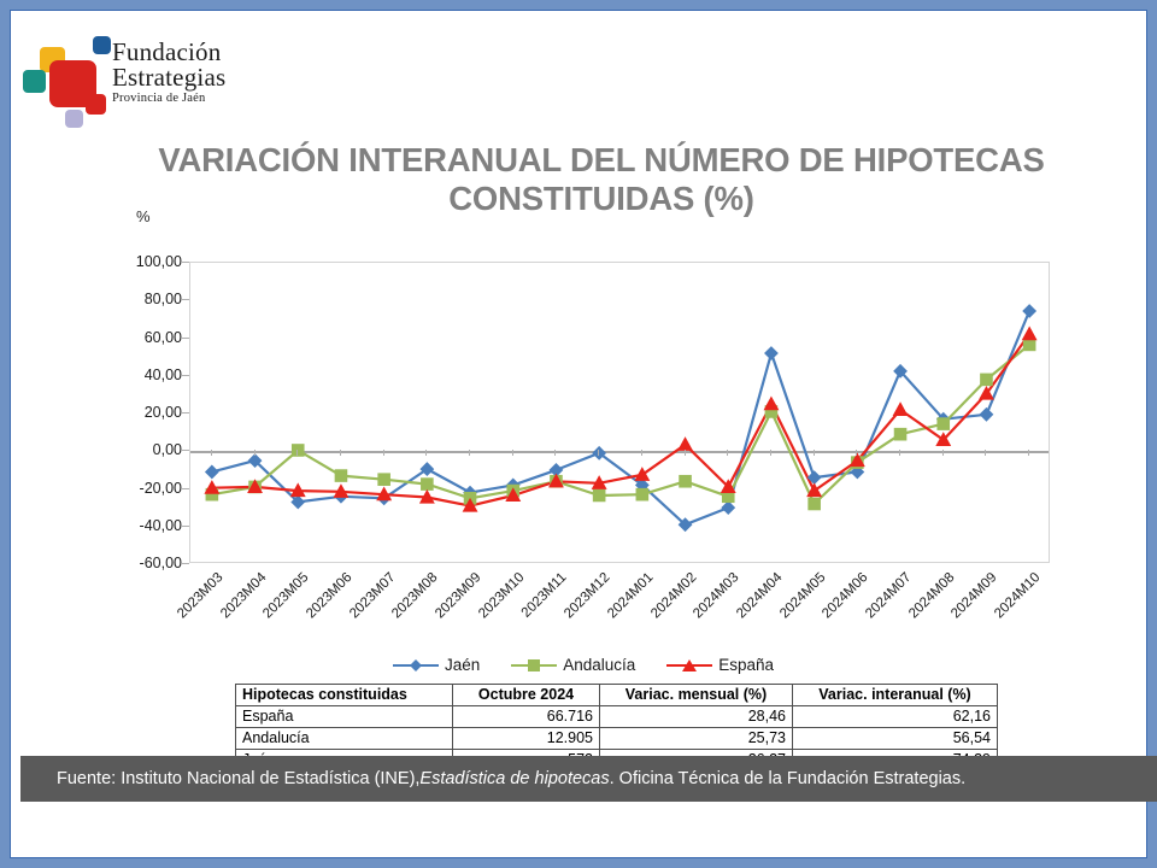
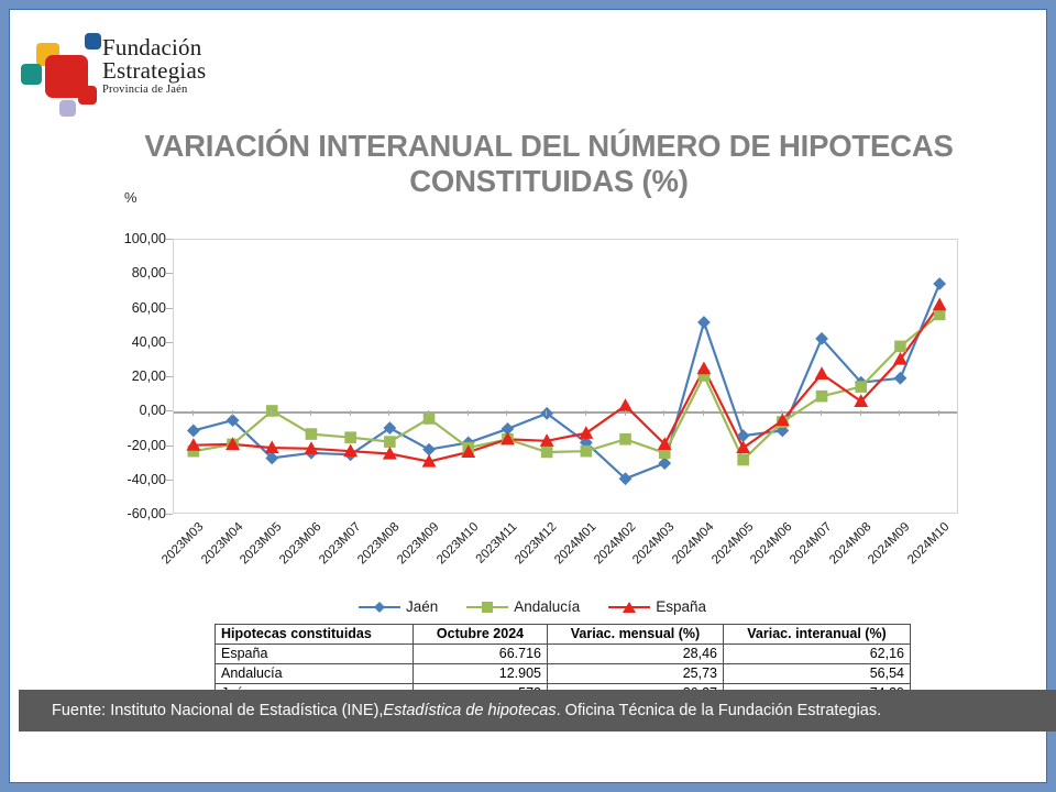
Andalucía/2023M09: -25 -> -4
